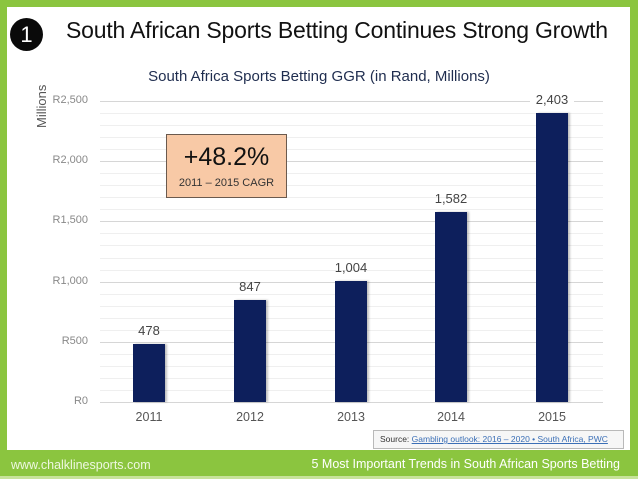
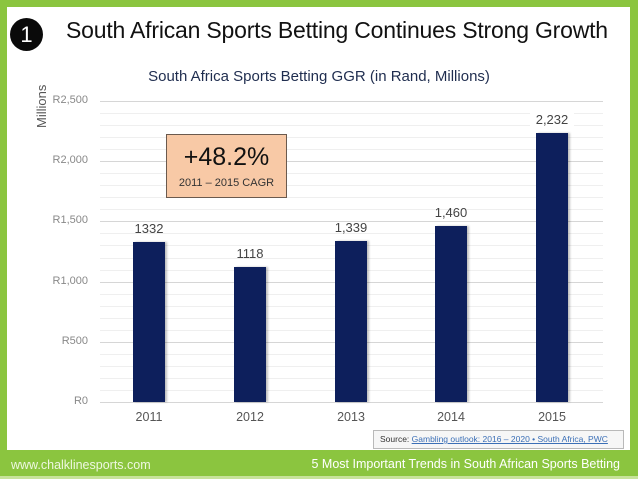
2011: 478 -> 1332
2012: 847 -> 1118
2013: 1,004 -> 1,339
2014: 1,582 -> 1,460
2015: 2,403 -> 2,232
